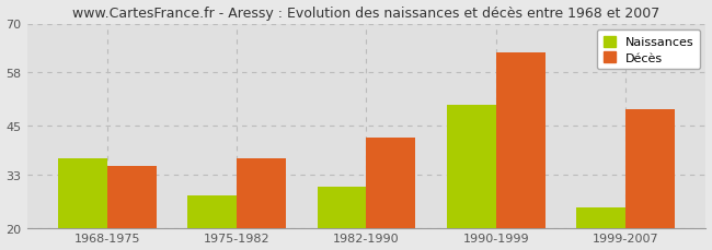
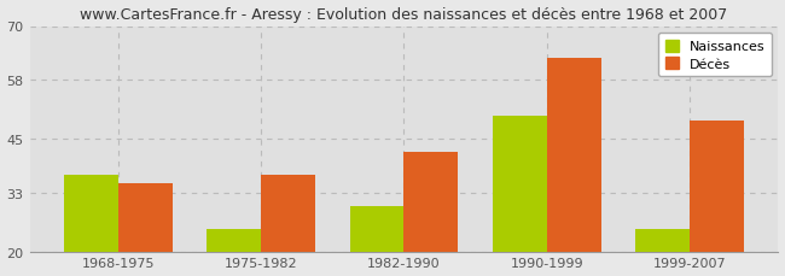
Naissances/1975-1982: 28 -> 25
